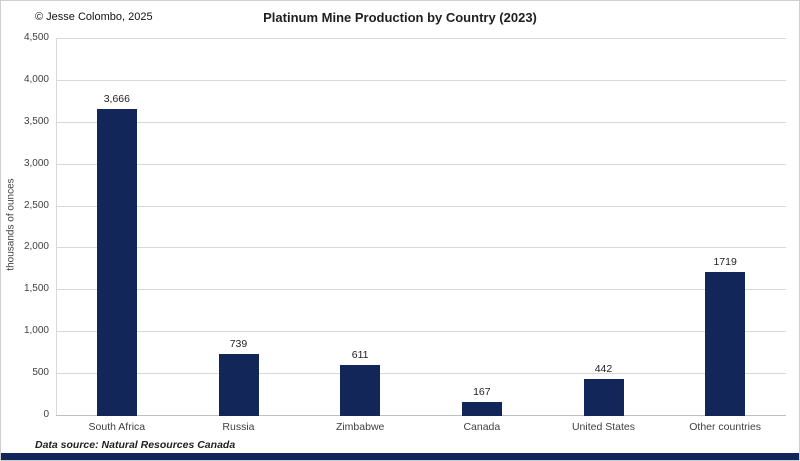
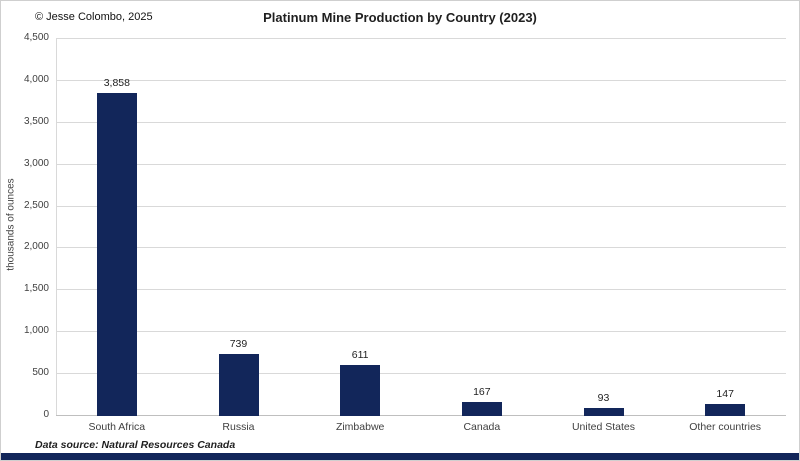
South Africa: 3,666 -> 3,858
United States: 442 -> 93
Other countries: 1719 -> 147
